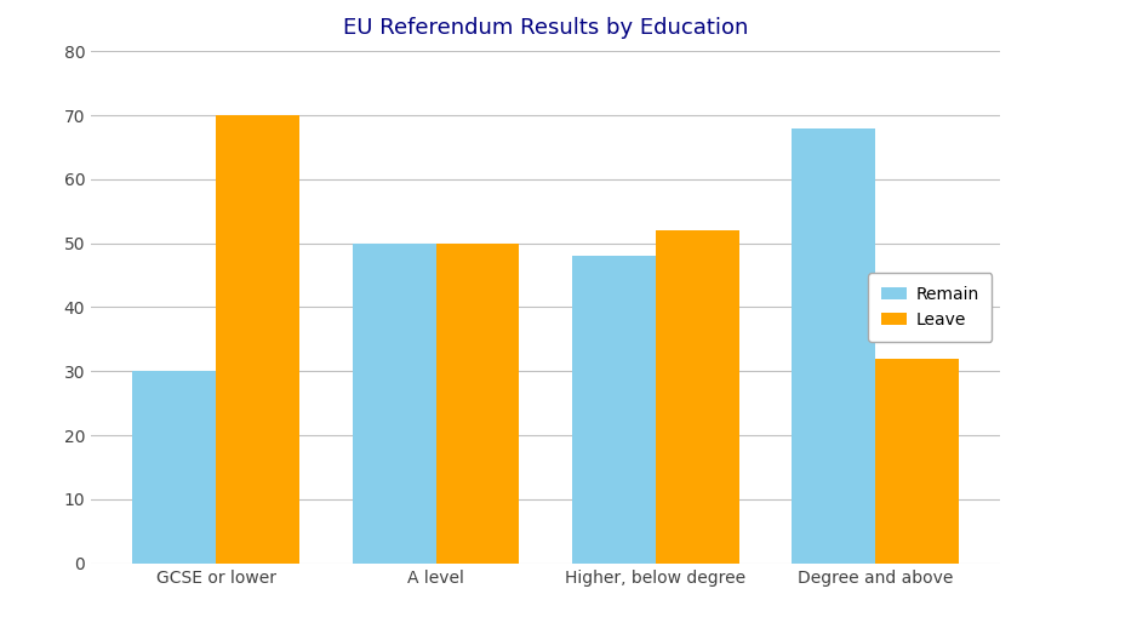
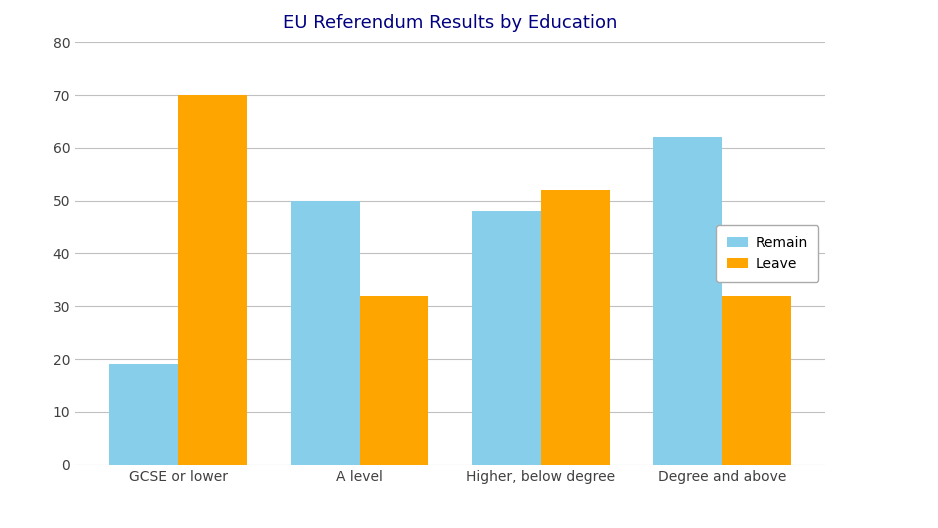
Remain/GCSE or lower: 30 -> 19
Leave/A level: 50 -> 32
Remain/Degree and above: 68 -> 62
